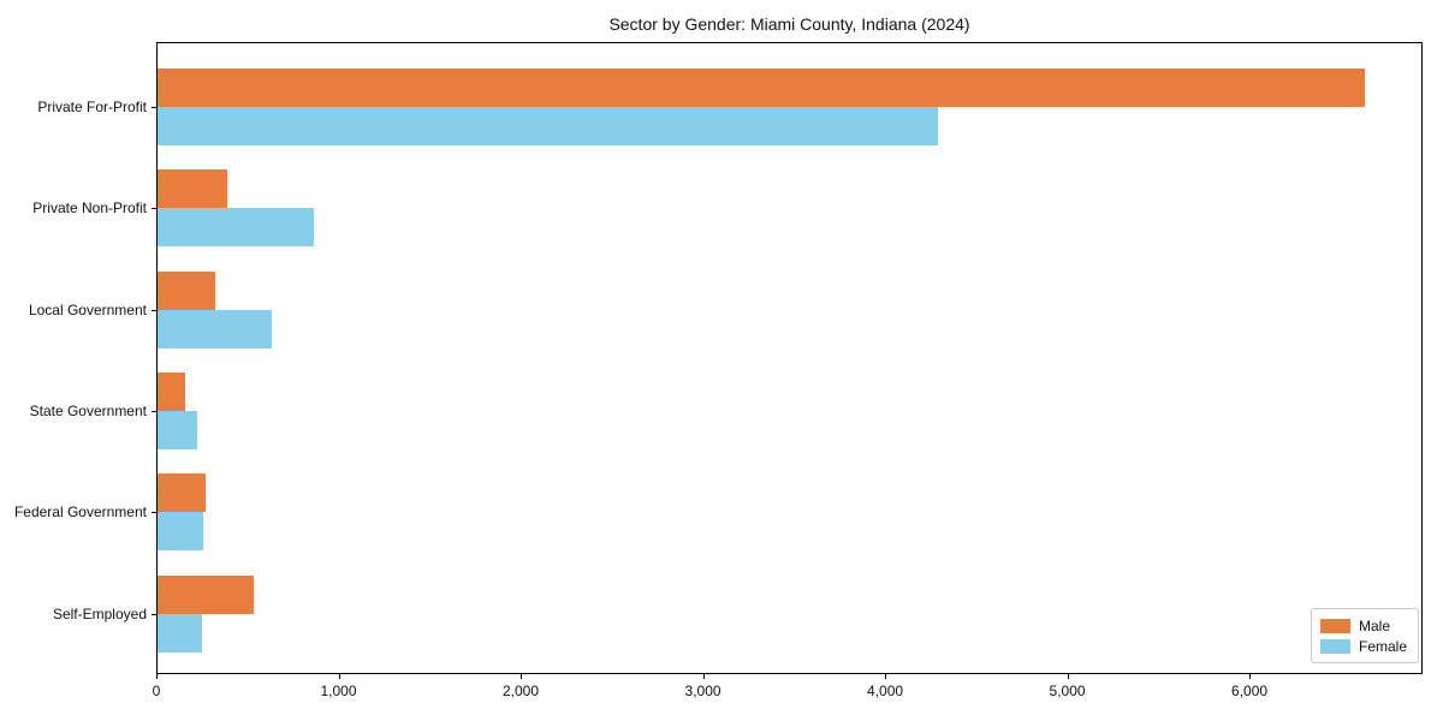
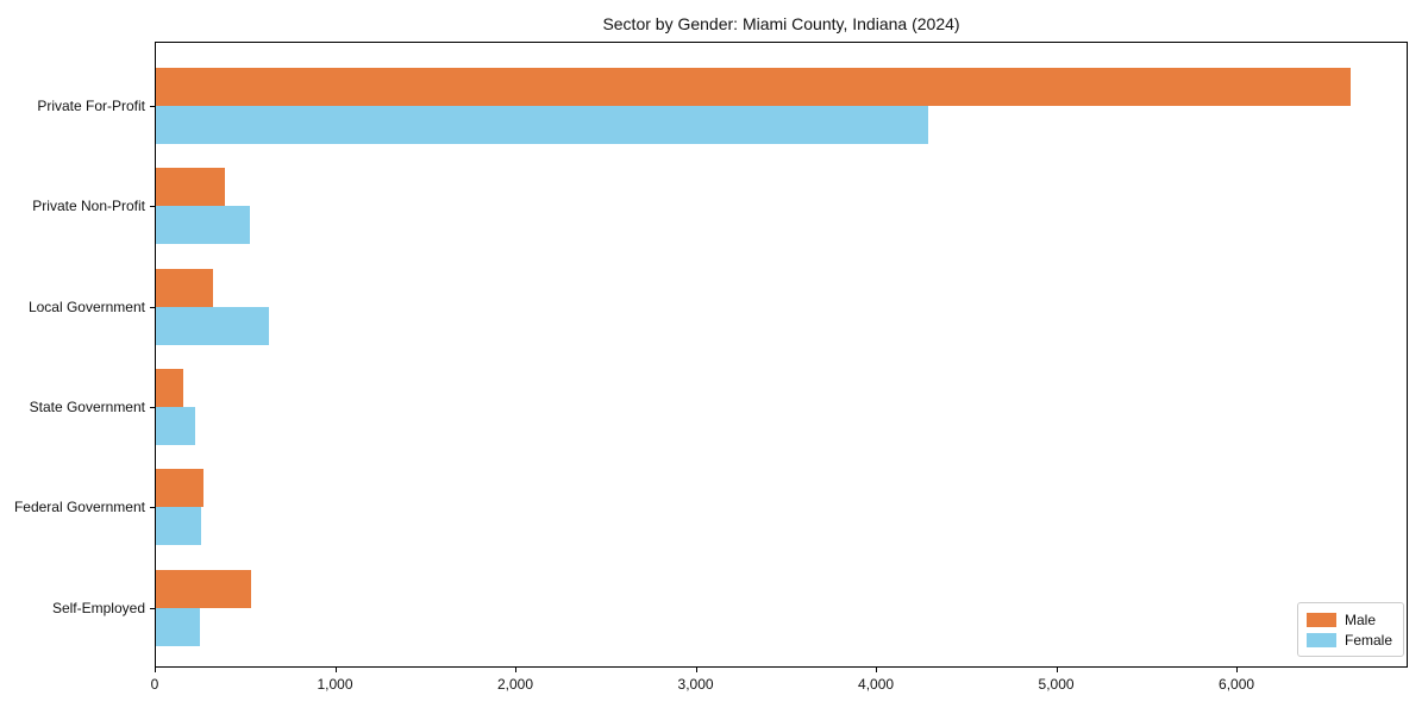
Female/Private Non-Profit: 860 -> 520
